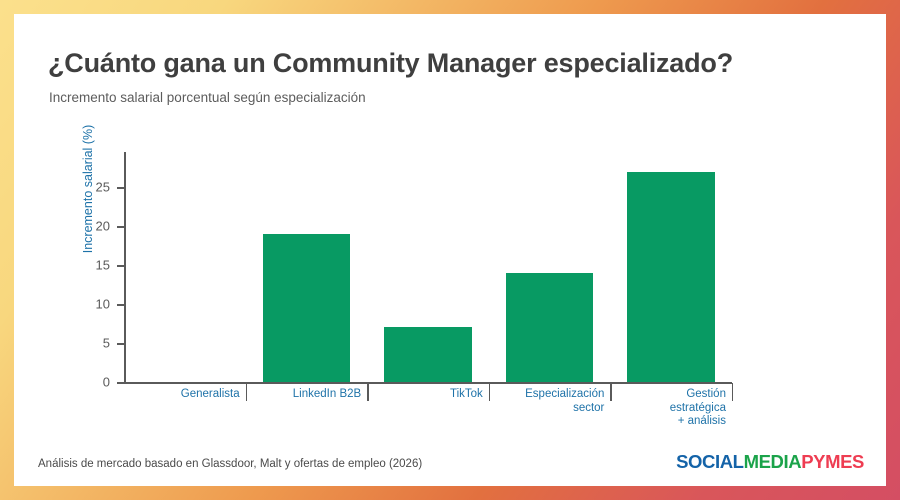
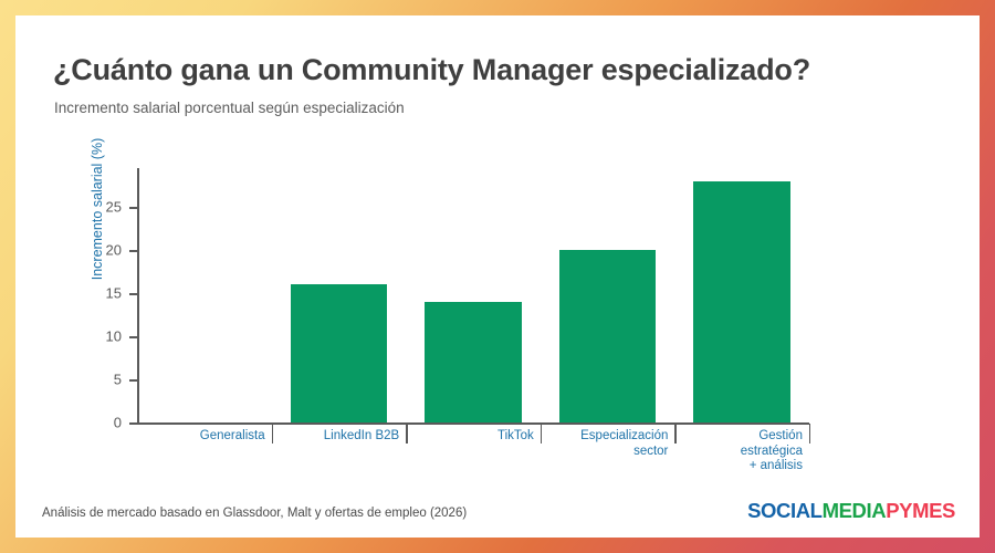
LinkedIn B2B: 19 -> 16
TikTok: 7 -> 14
Especialización sector: 14 -> 20
Gestión estratégica + análisis: 27 -> 28
